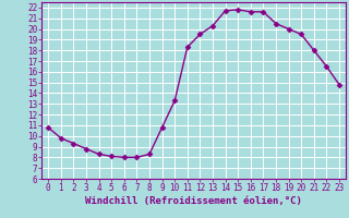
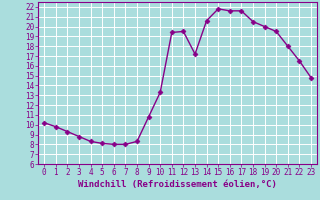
0: 10.8 -> 10.2
11: 18.3 -> 19.4
13: 20.3 -> 17.2
14: 21.7 -> 20.6
